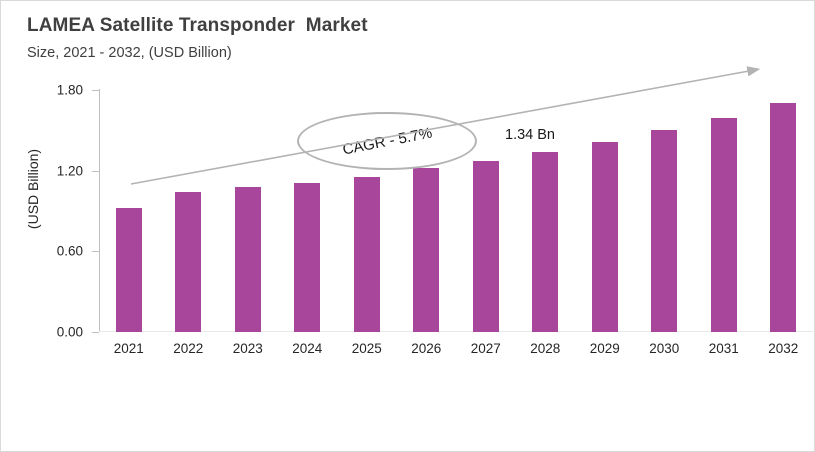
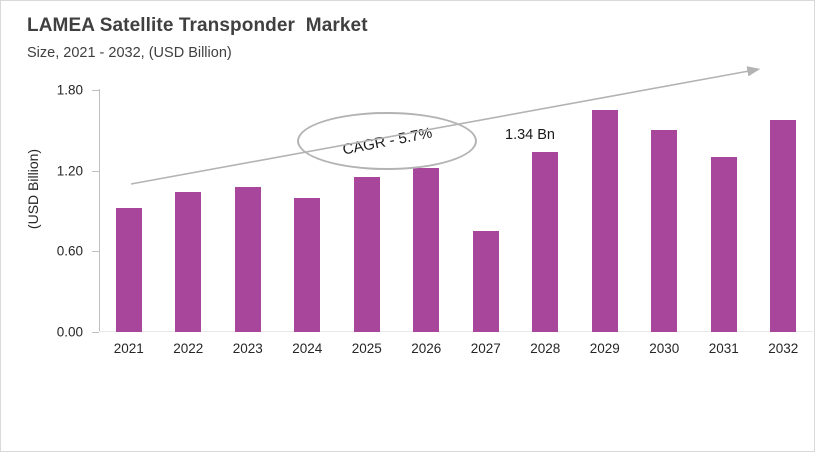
2024: 1.11 -> 1.00
2027: 1.27 -> 0.75
2029: 1.41 -> 1.65
2031: 1.59 -> 1.30
2032: 1.70 -> 1.58
